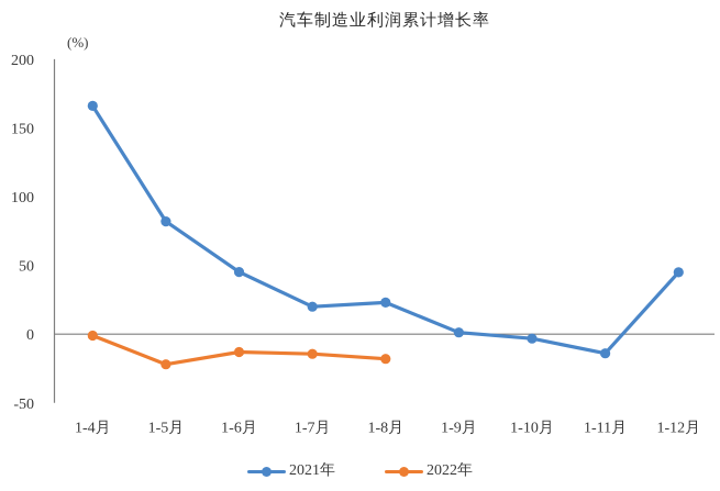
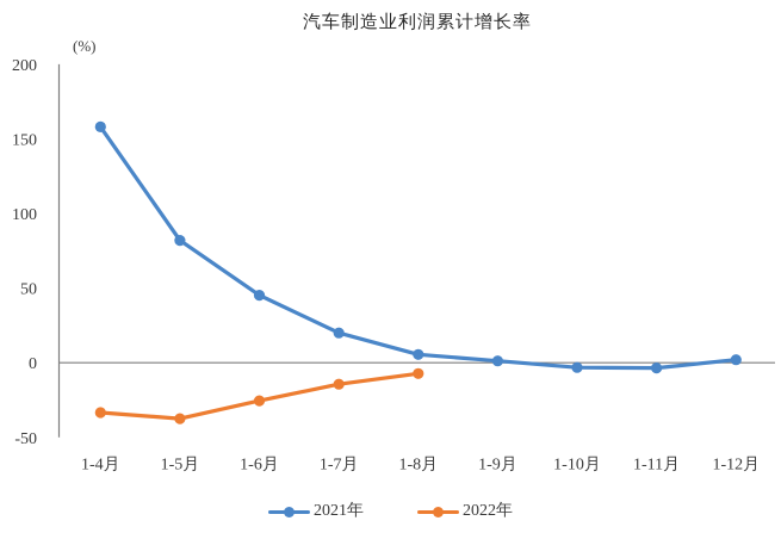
2021年/1-4月: 166 -> 158
2022年/1-4月: -1 -> -33
2022年/1-5月: -22 -> -38
2022年/1-6月: -13 -> -26
2021年/1-8月: 23 -> 6
2022年/1-8月: -18 -> -7
2021年/1-11月: -14 -> -4
2021年/1-12月: 45 -> 2
